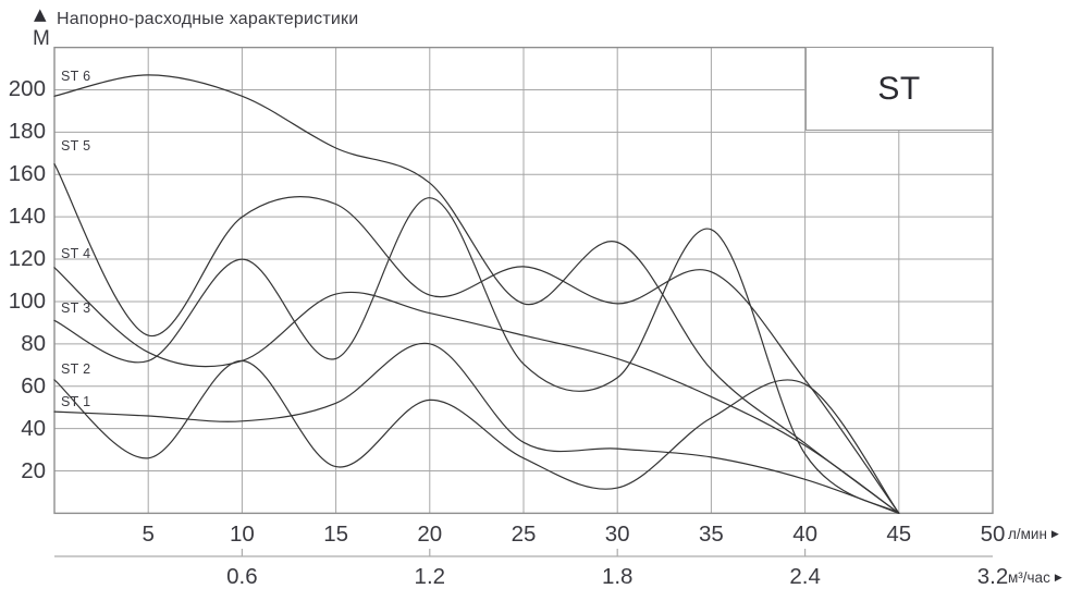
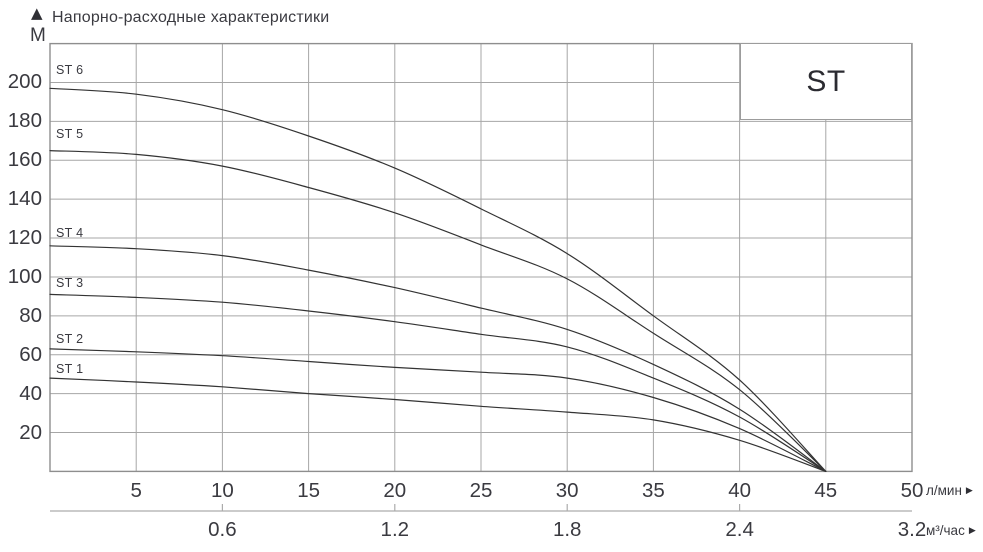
ST 2/5: 26 -> 62
ST 3/5: 72 -> 90
ST 4/5: 76 -> 114
ST 5/5: 84 -> 163
ST 6/5: 207 -> 194
ST 2/10: 72 -> 60
ST 3/10: 120 -> 87
ST 4/10: 72 -> 111
ST 5/10: 140 -> 157
ST 6/10: 197 -> 186
ST 1/15: 52 -> 40
ST 2/15: 22 -> 56
ST 3/15: 73 -> 82
ST 1/20: 80 -> 37
ST 3/20: 149 -> 77
ST 5/20: 103 -> 133
ST 2/25: 26 -> 51
ST 6/25: 99 -> 135
ST 2/30: 12 -> 48
ST 6/30: 128 -> 112
ST 2/35: 45 -> 38
ST 3/35: 134 -> 48
ST 5/35: 114 -> 71
ST 6/35: 68 -> 80
ST 2/40: 61 -> 22
ST 5/40: 63 -> 42
ST 6/40: 33 -> 47
